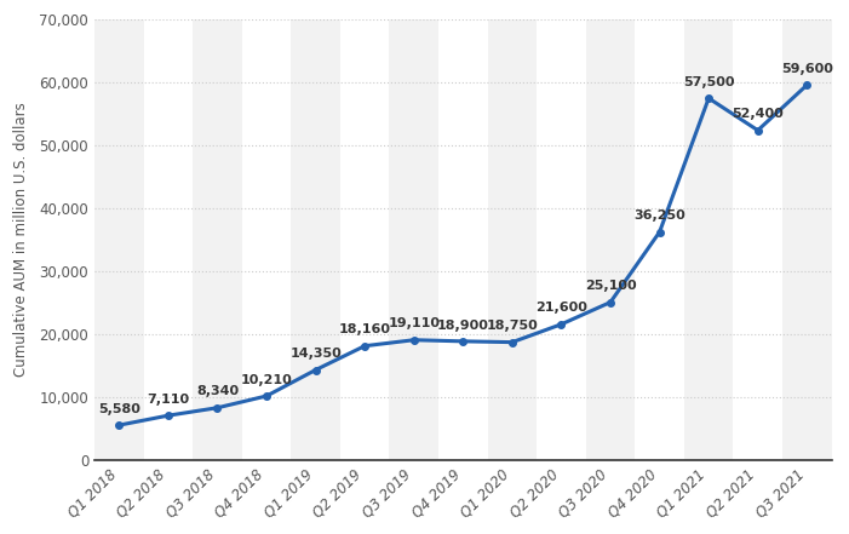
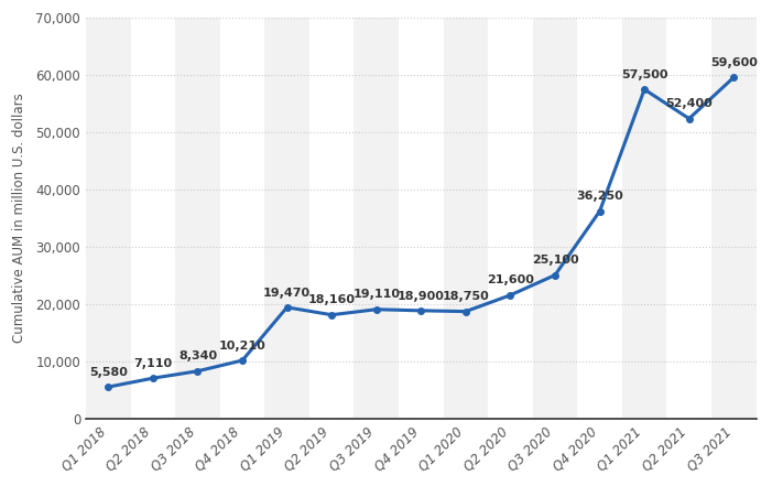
Q1 2019: 14,350 -> 19,470
